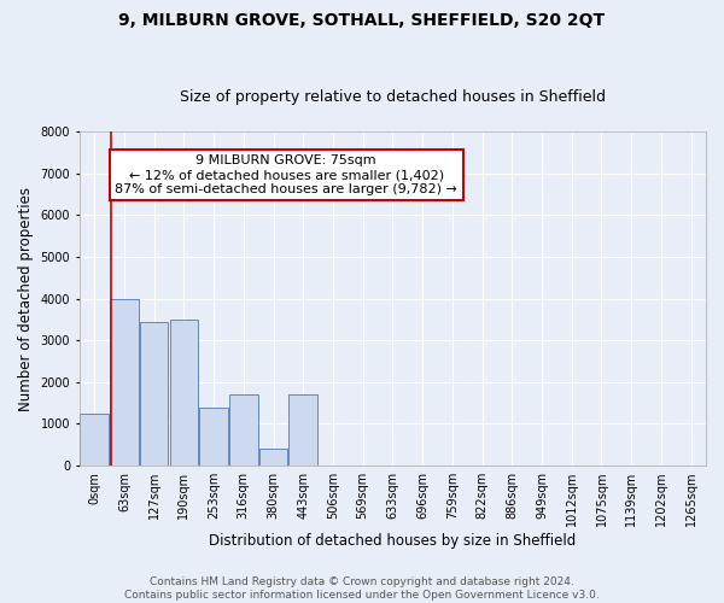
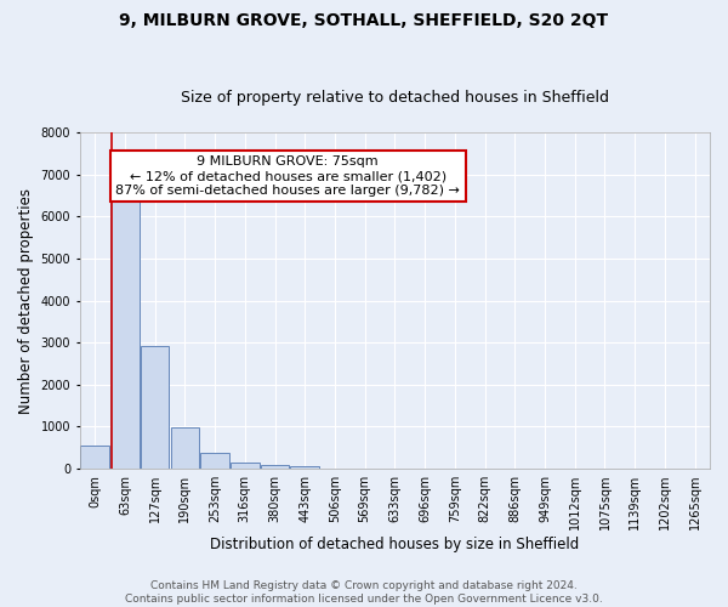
0sqm: 1250 -> 560
63sqm: 4000 -> 6380
127sqm: 3450 -> 2920
190sqm: 3500 -> 980
253sqm: 1400 -> 370
316sqm: 1700 -> 160
380sqm: 400 -> 100
443sqm: 1700 -> 60
